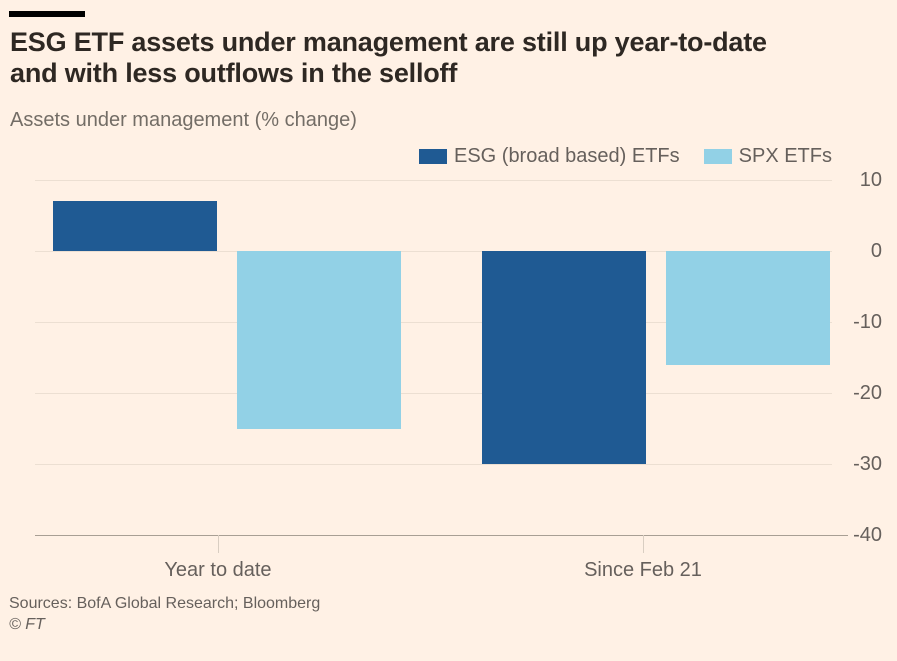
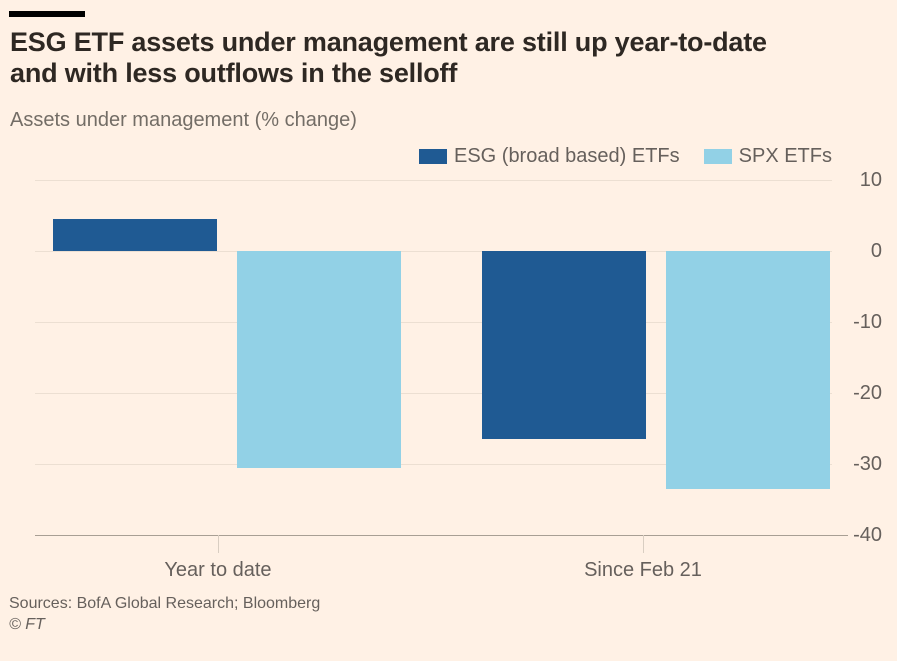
ESG (broad based) ETFs/Year to date: 7 -> 4
SPX ETFs/Year to date: -25 -> -30
ESG (broad based) ETFs/Since Feb 21: -30 -> -26
SPX ETFs/Since Feb 21: -16 -> -34
